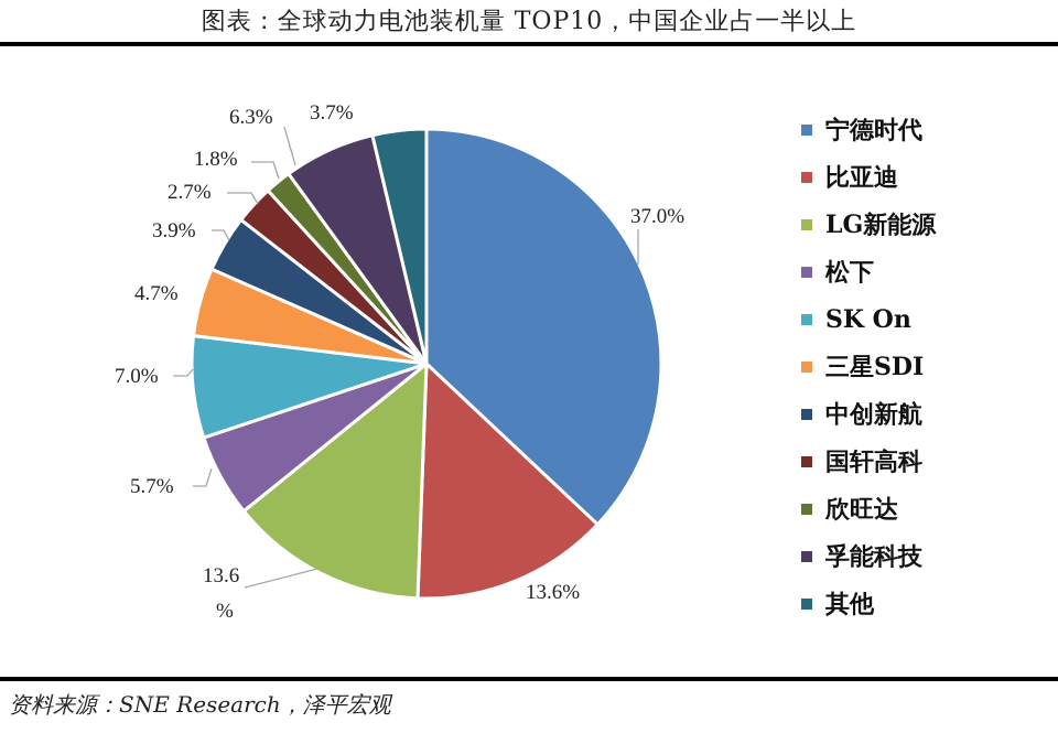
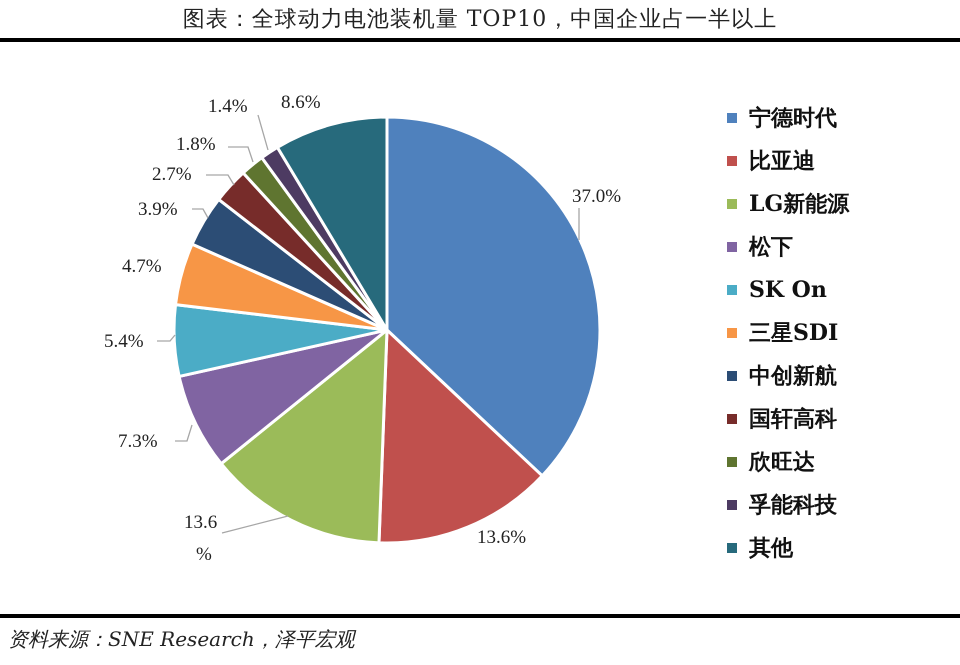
松下: 5.7% -> 7.3%
SK On: 7.0% -> 5.4%
孚能科技: 6.3% -> 1.4%
其他: 3.7% -> 8.6%
